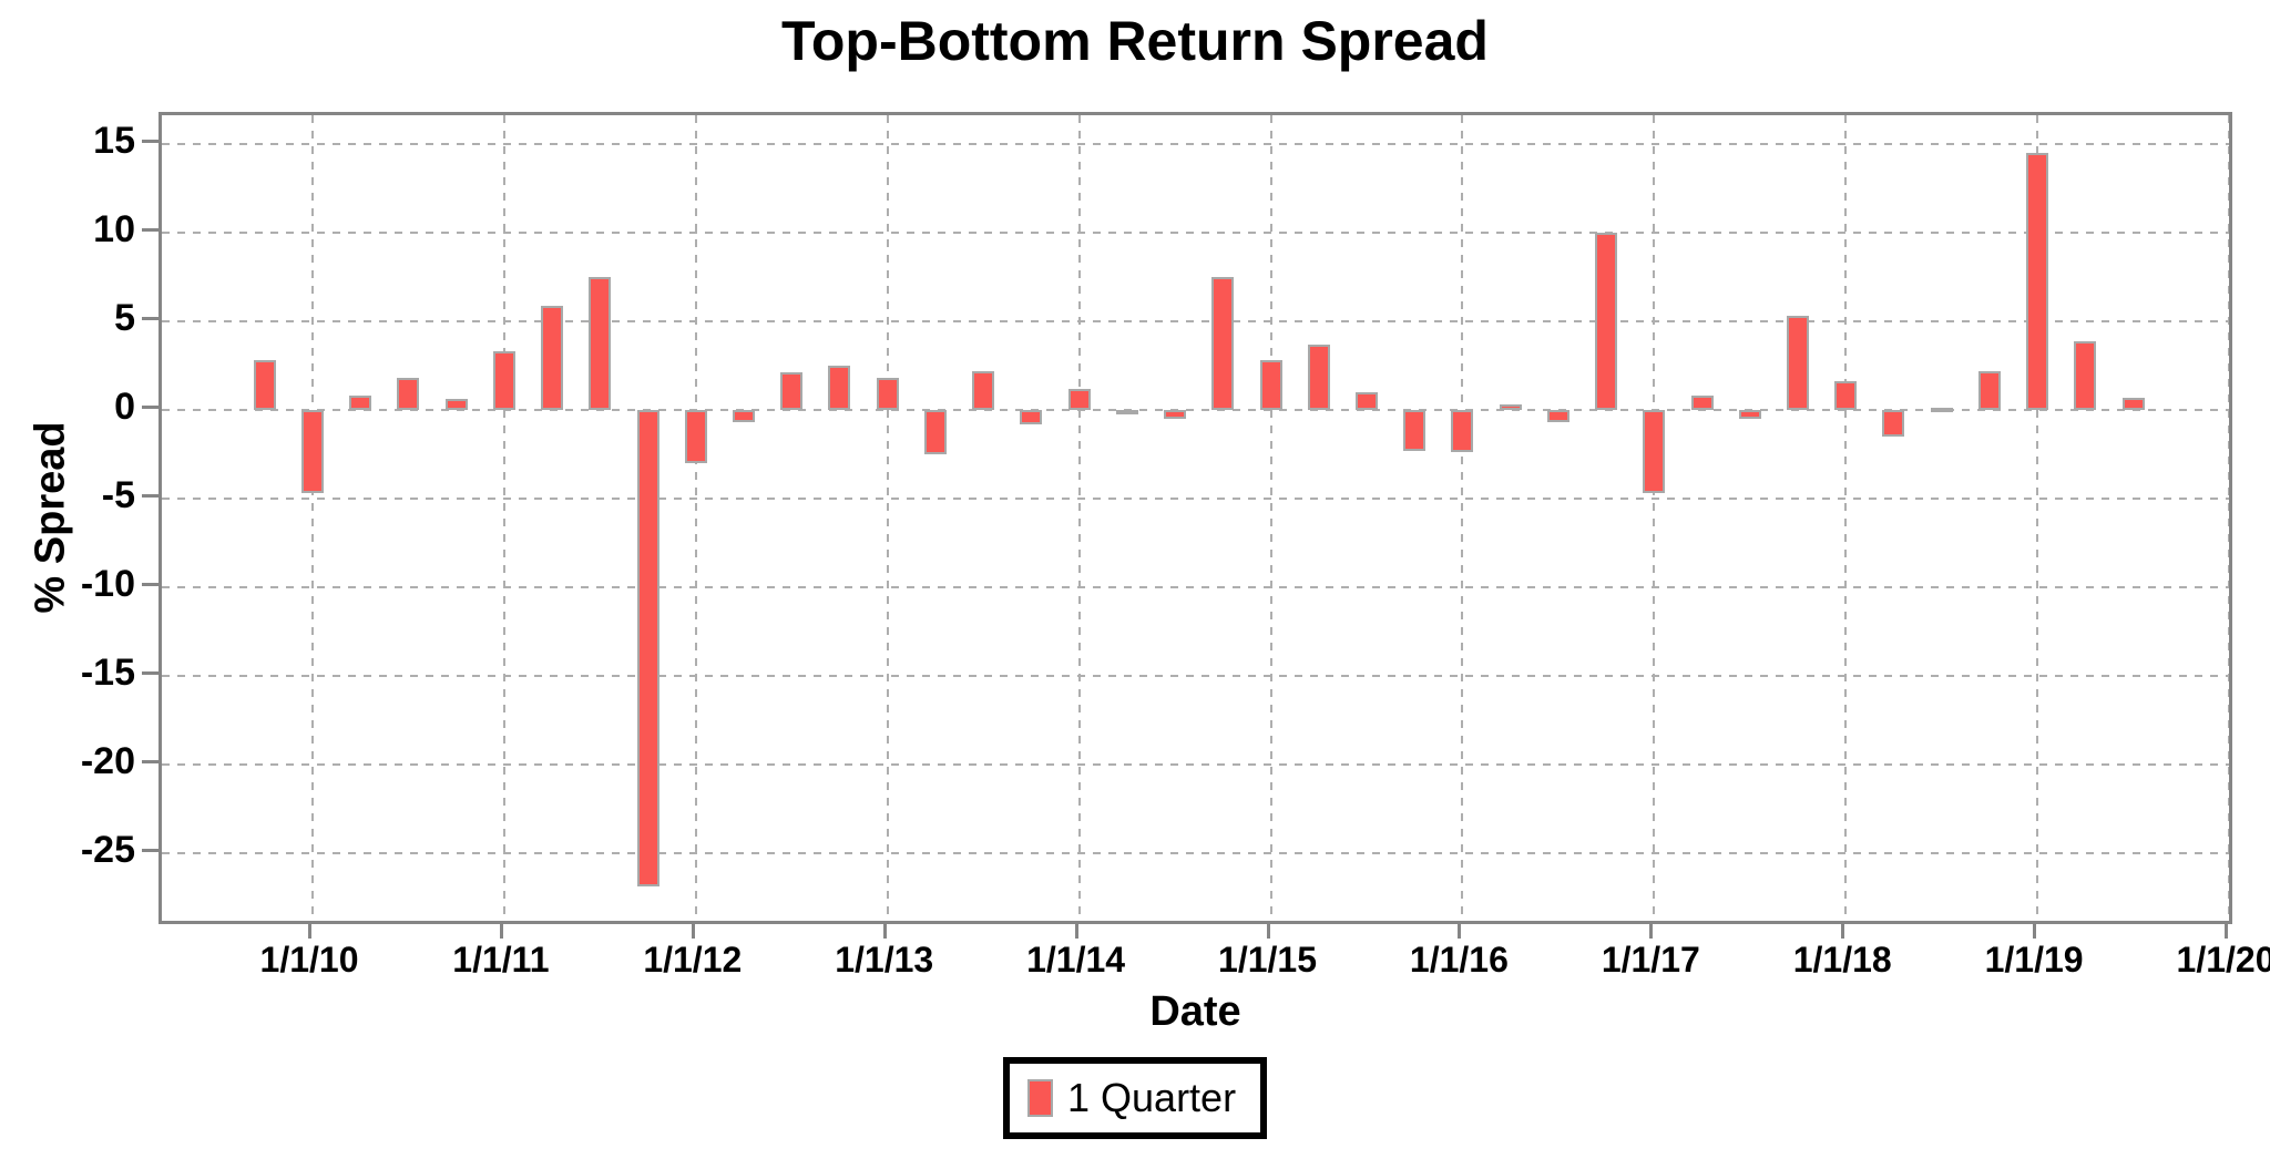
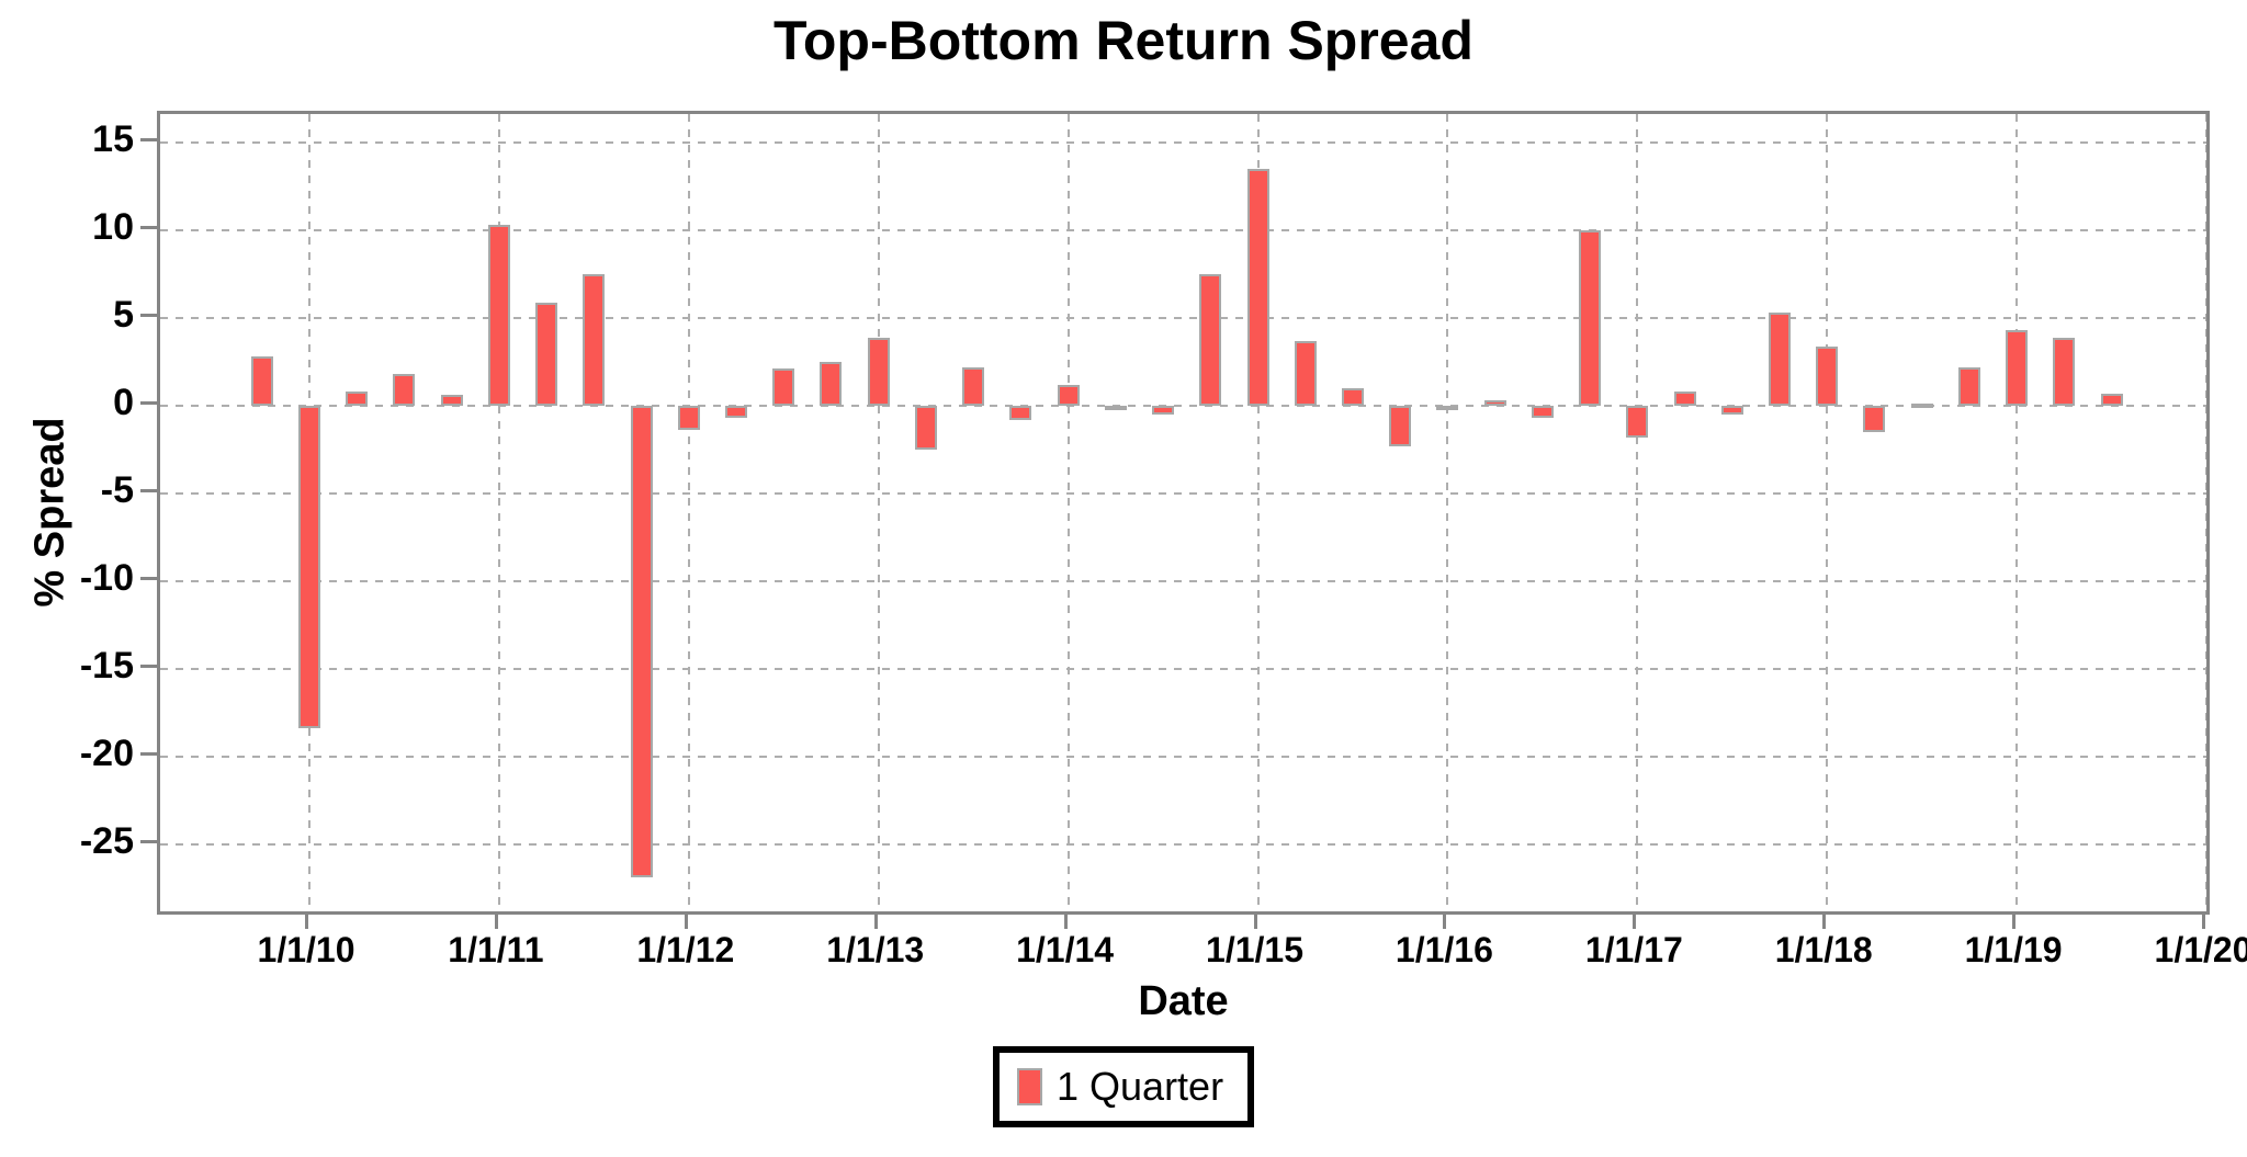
1/1/10: -4.7 -> -18.4
1/1/11: 3.3 -> 10.3
1/1/12: -3.0 -> -1.4
1/1/13: 1.8 -> 3.9
1/1/15: 2.8 -> 13.5
1/1/16: -2.4 -> -0.2
1/1/17: -4.7 -> -1.8
1/1/18: 1.6 -> 3.4
1/1/19: 14.5 -> 4.3
